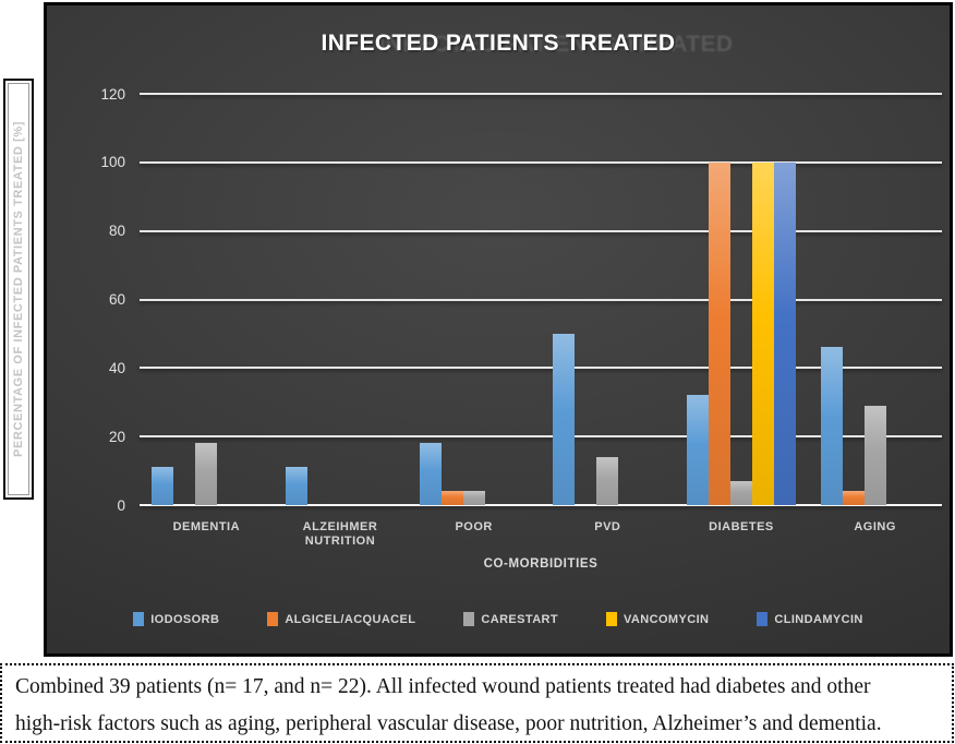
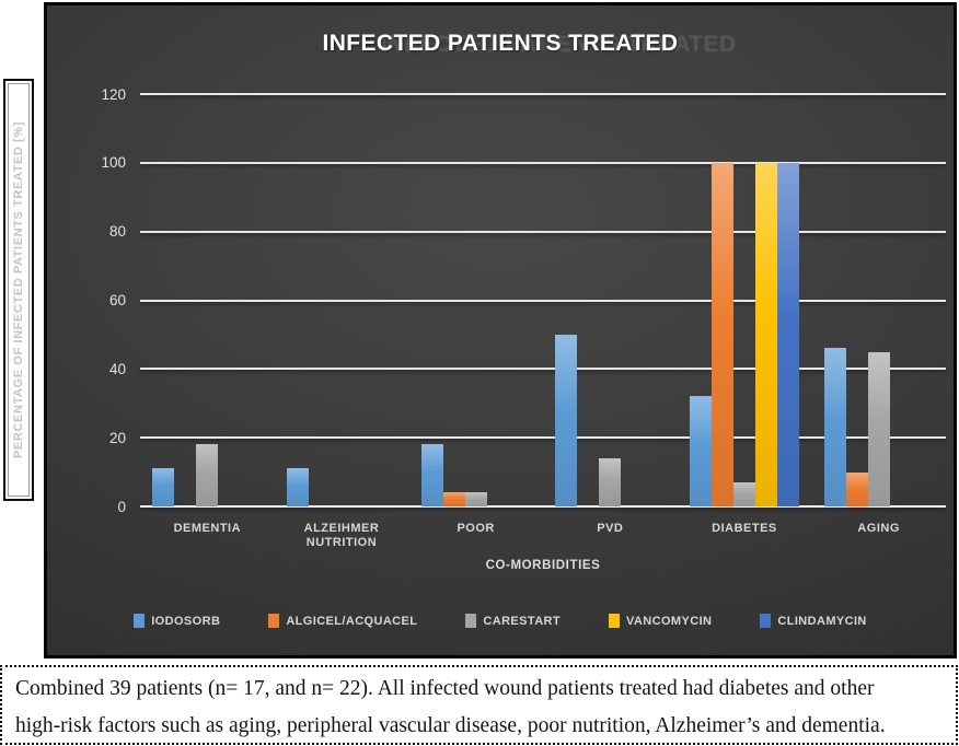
ALGICEL/ACQUACEL/AGING: 4 -> 10
CARESTART/AGING: 29 -> 45
